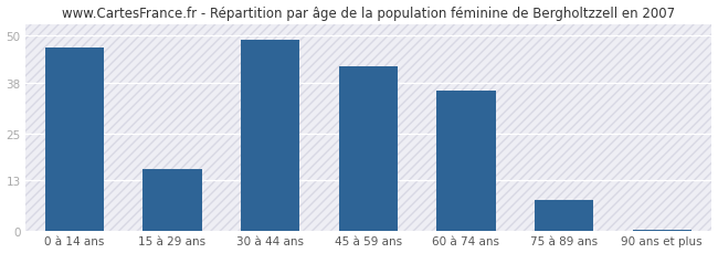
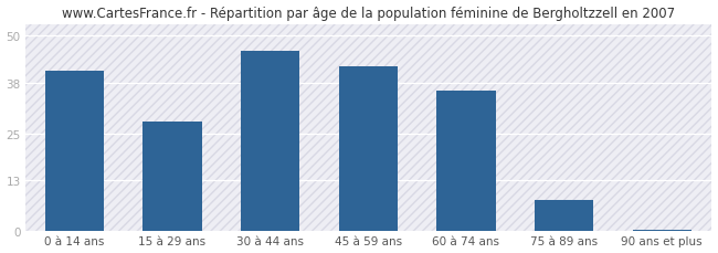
0 à 14 ans: 47.0 -> 41.0
15 à 29 ans: 16.0 -> 28.0
30 à 44 ans: 49.0 -> 46.0
